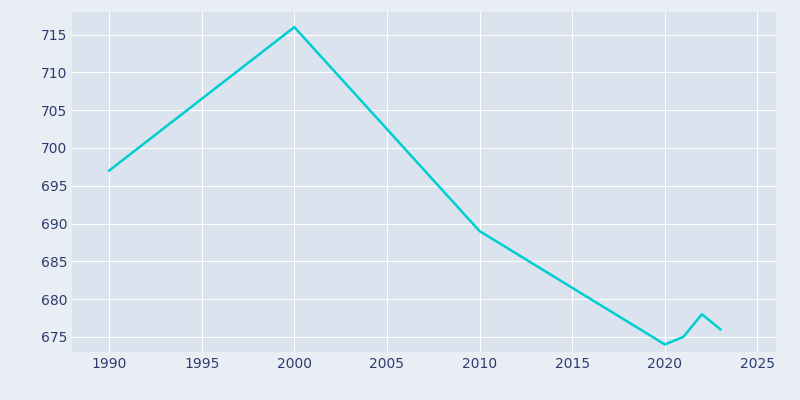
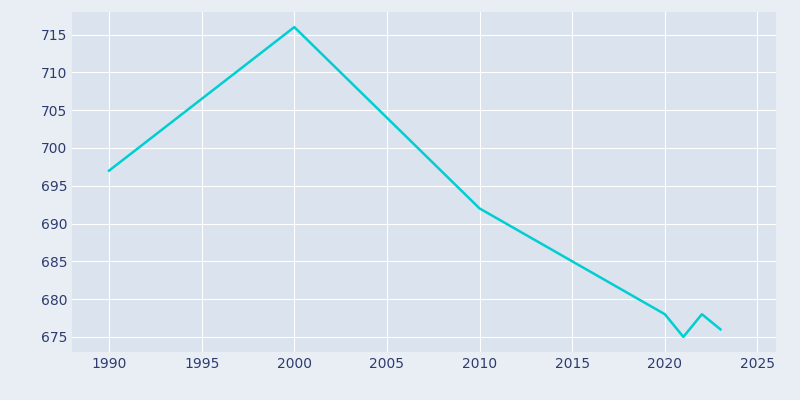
2010: 689 -> 692
2020: 674 -> 678
